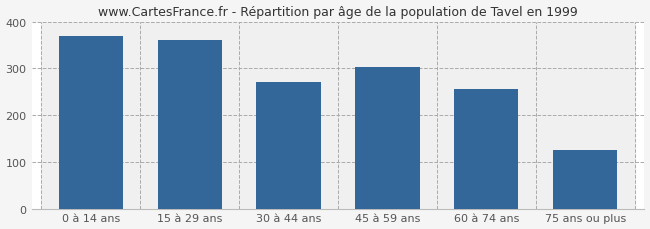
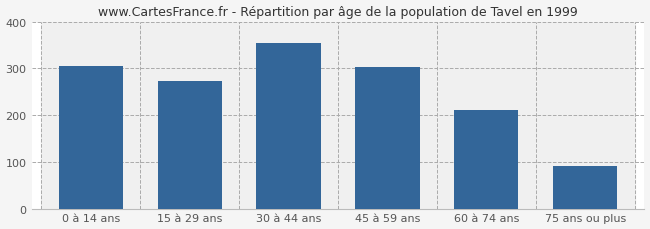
0 à 14 ans: 370 -> 305
15 à 29 ans: 360 -> 273
30 à 44 ans: 270 -> 354
60 à 74 ans: 255 -> 210
75 ans ou plus: 125 -> 90
